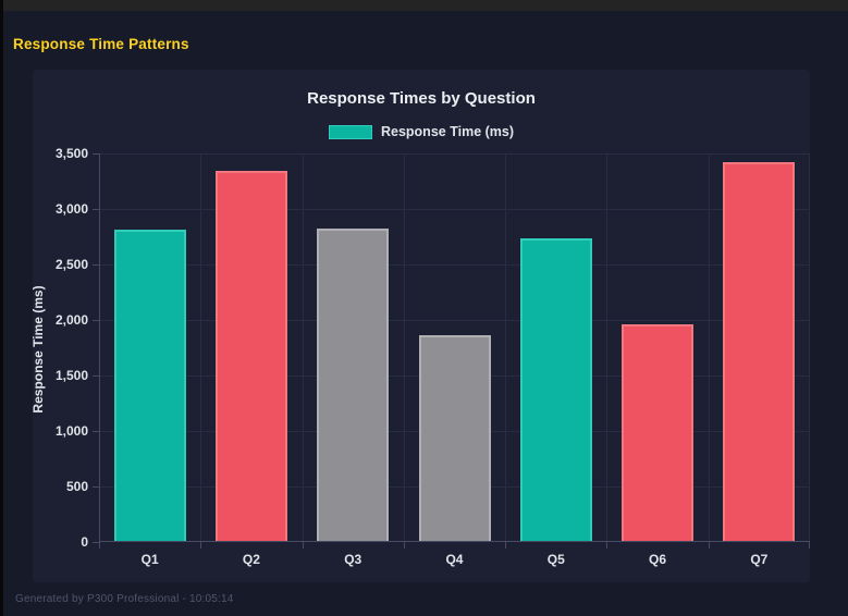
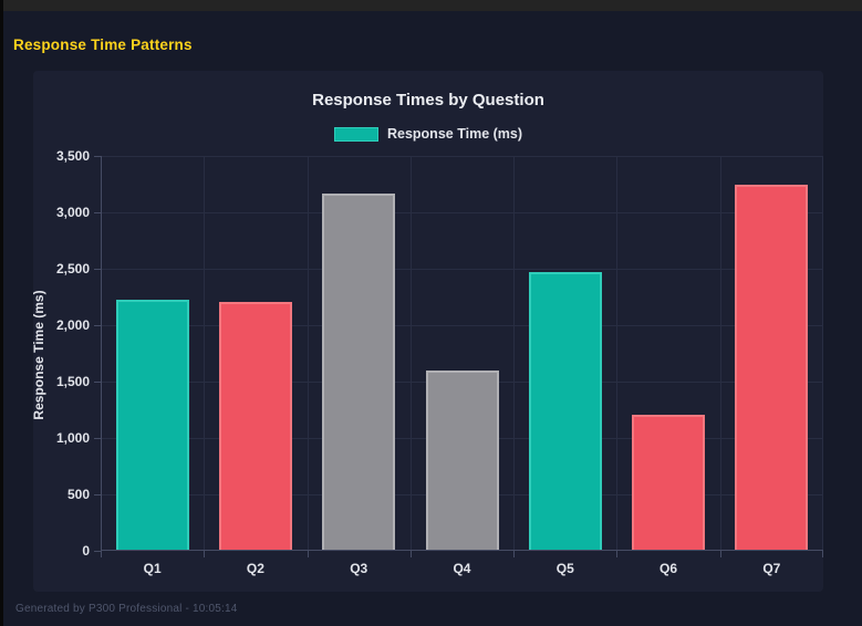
Q1: 2800 -> 2220
Q2: 3330 -> 2200
Q3: 2810 -> 3160
Q4: 1850 -> 1590
Q5: 2730 -> 2460
Q6: 1950 -> 1200
Q7: 3410 -> 3240
